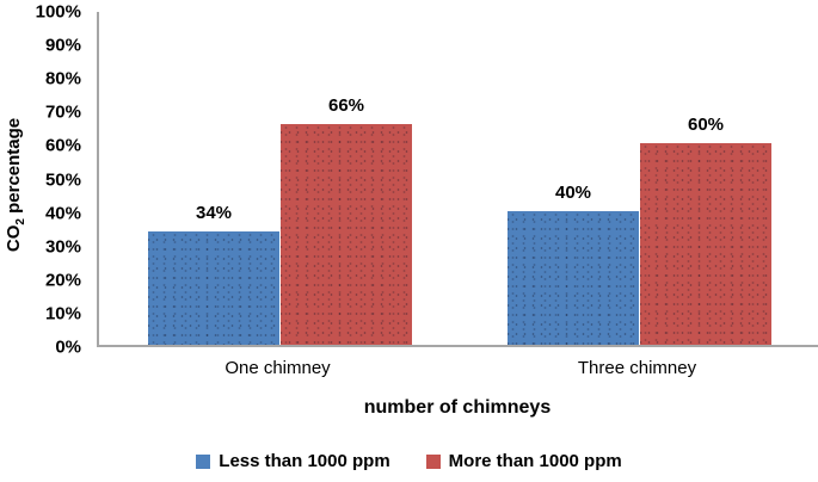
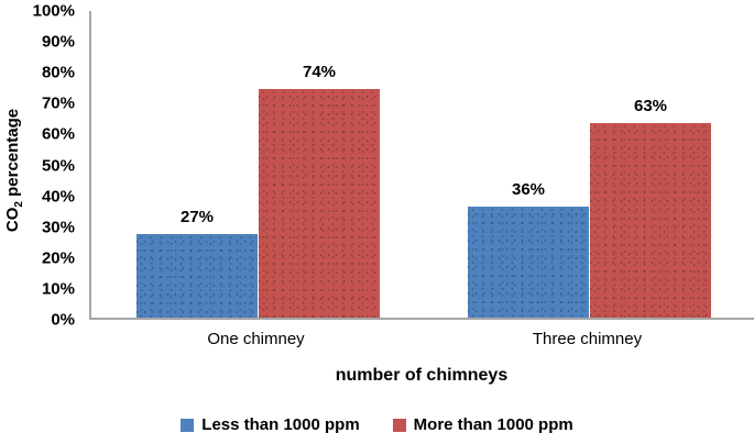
Less than 1000 ppm/One chimney: 34% -> 27%
More than 1000 ppm/One chimney: 66% -> 74%
Less than 1000 ppm/Three chimney: 40% -> 36%
More than 1000 ppm/Three chimney: 60% -> 63%
